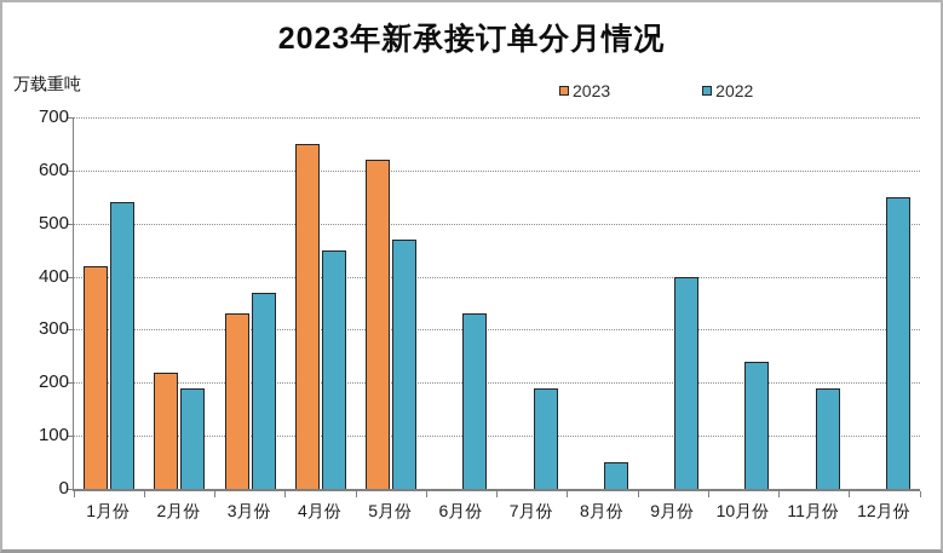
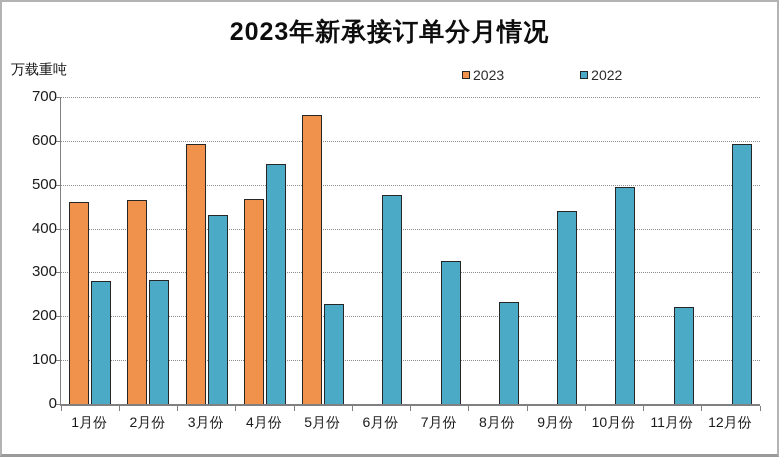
2023/1月份: 420 -> 460
2022/1月份: 540 -> 280
2023/2月份: 220 -> 460
2022/2月份: 190 -> 280
2023/3月份: 330 -> 590
2022/3月份: 370 -> 430
2023/4月份: 650 -> 470
2022/4月份: 450 -> 550
2023/5月份: 620 -> 660
2022/5月份: 470 -> 230
2022/6月份: 330 -> 480
2022/7月份: 190 -> 330
2022/8月份: 50 -> 230
2022/9月份: 400 -> 440
2022/10月份: 240 -> 490
2022/11月份: 190 -> 220
2022/12月份: 550 -> 590
